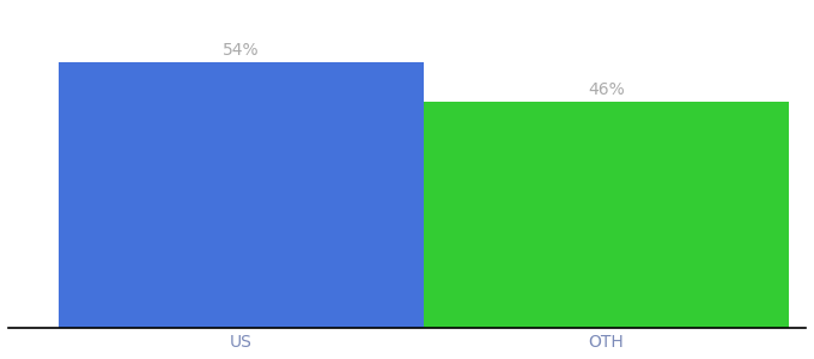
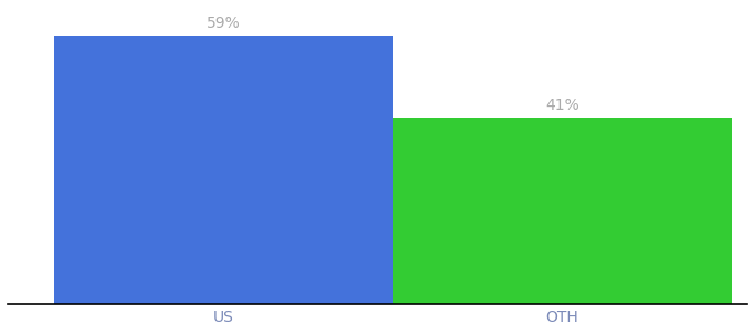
US: 54% -> 59%
OTH: 46% -> 41%
